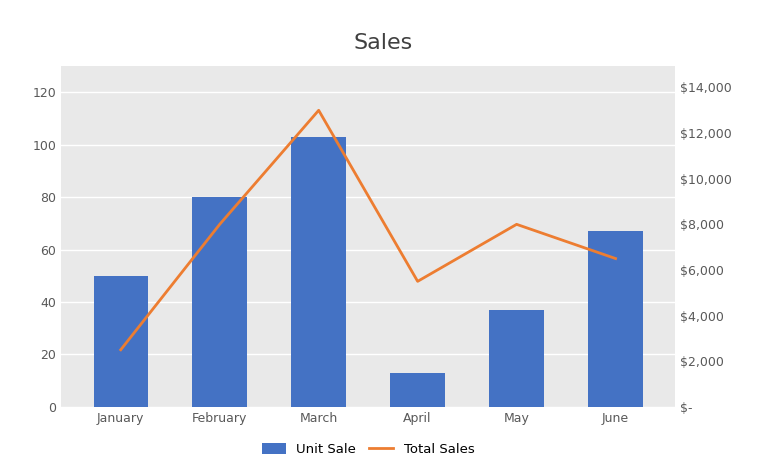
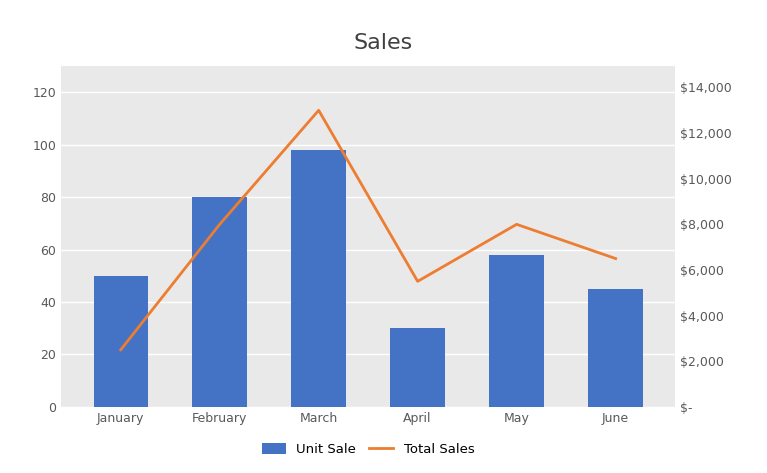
Unit Sale/March: 103 -> 98
Unit Sale/April: 13 -> 30
Unit Sale/May: 37 -> 58
Unit Sale/June: 67 -> 45
